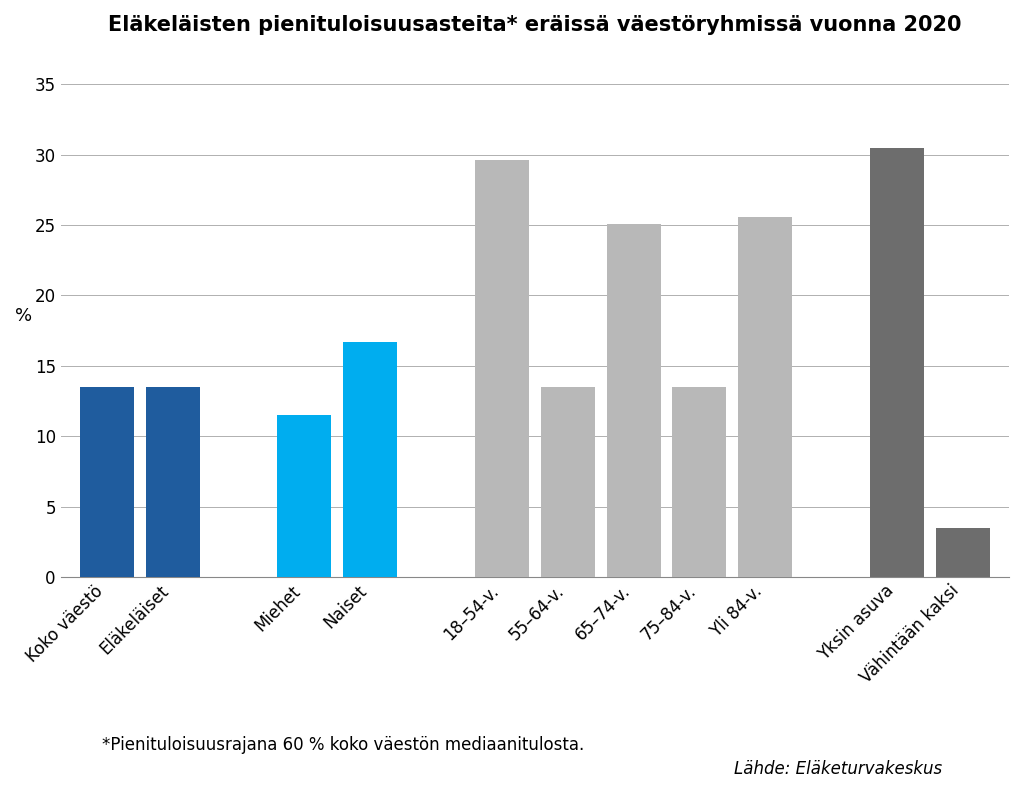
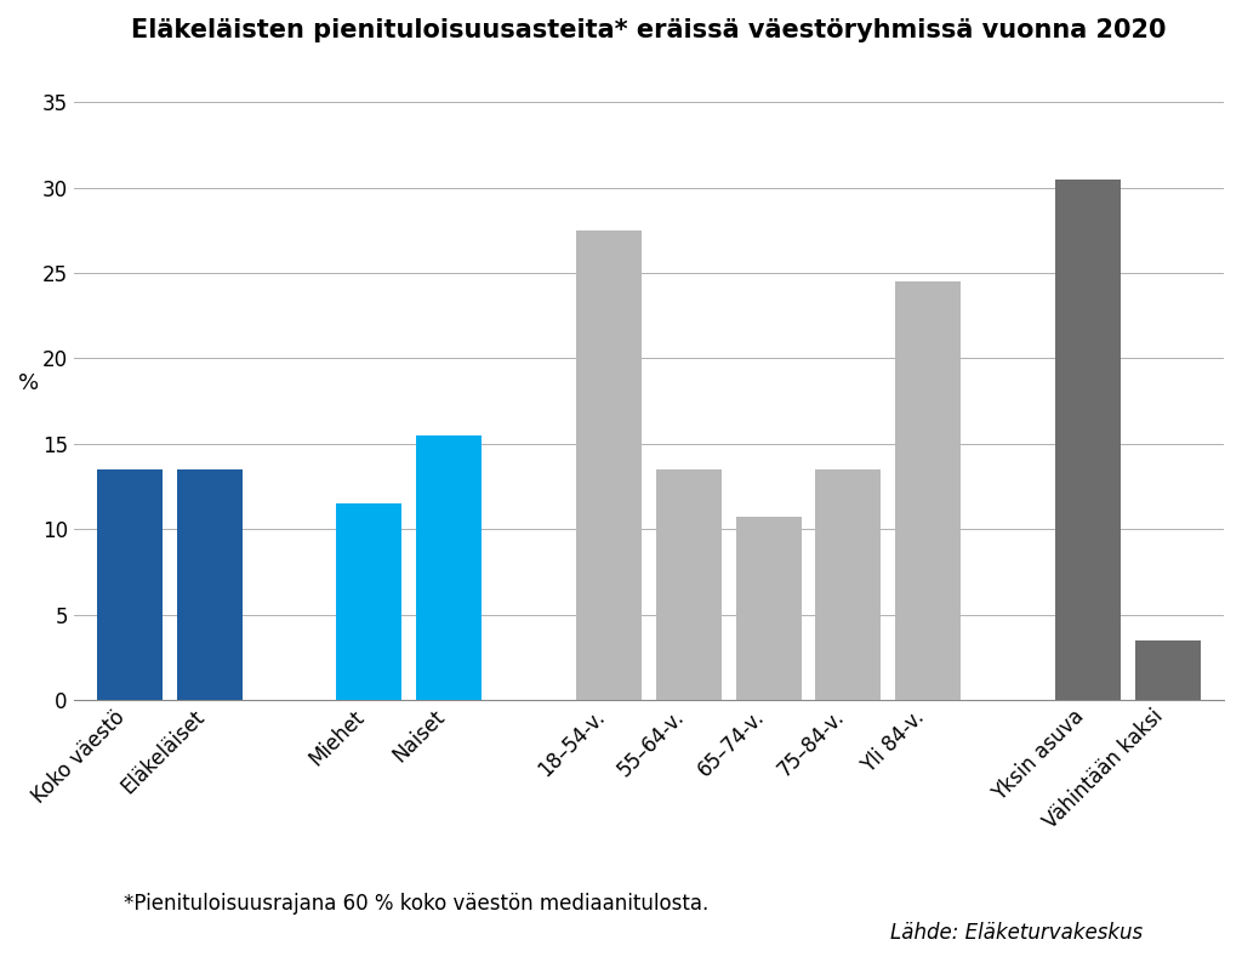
Naiset: 16.7 -> 15.5
18–54-v.: 29.6 -> 27.5
65–74-v.: 25.1 -> 10.7
Yli 84-v.: 25.6 -> 24.5
